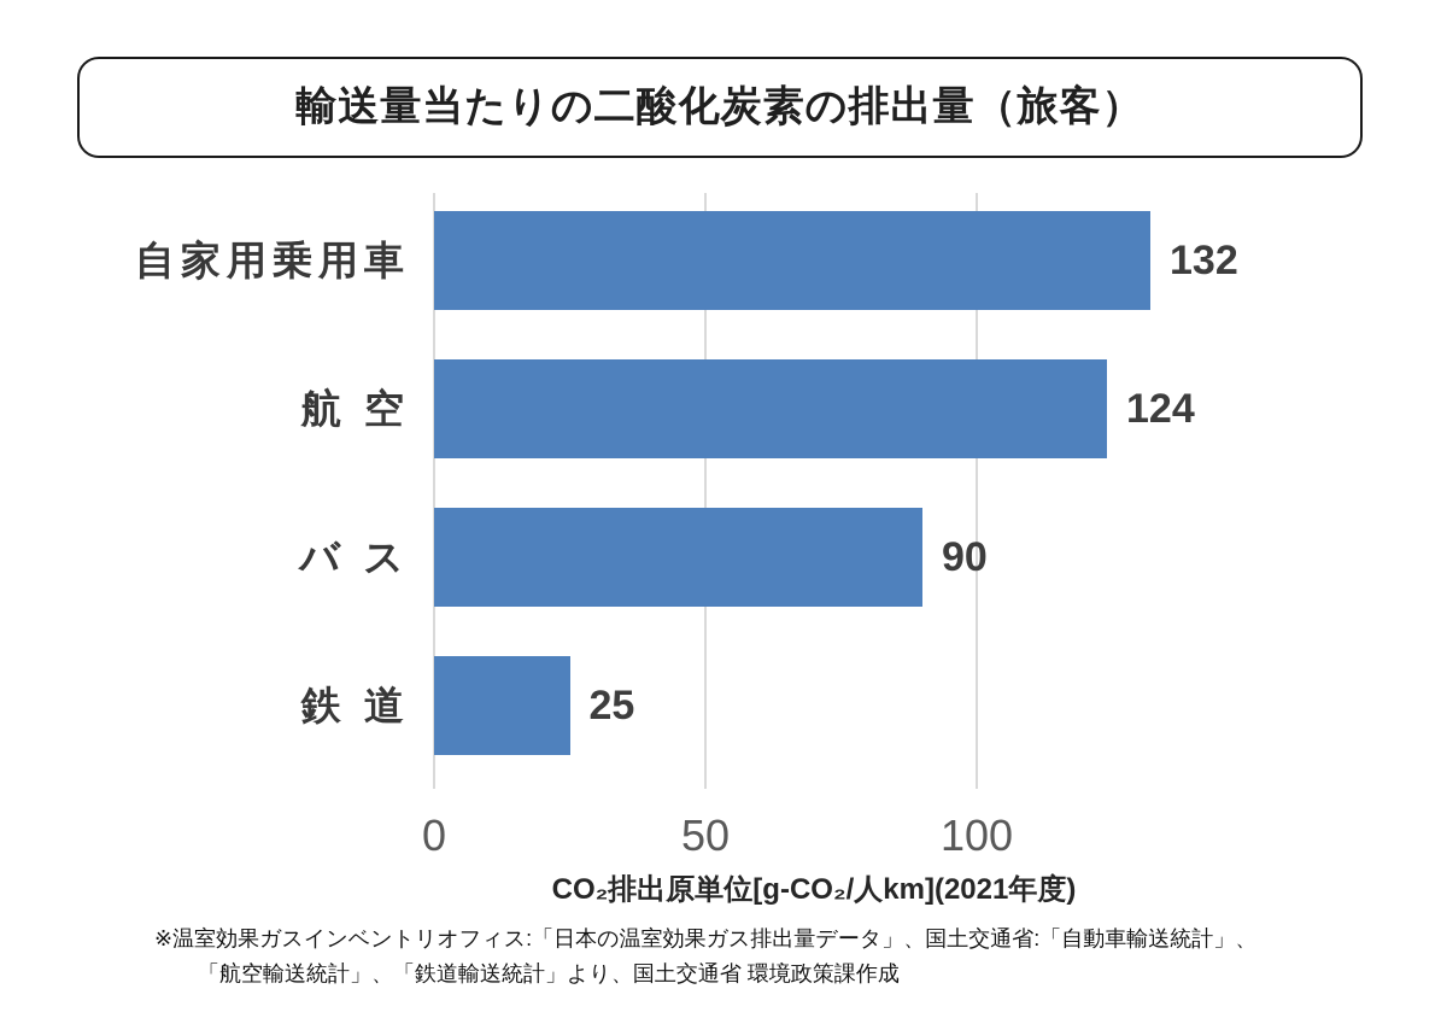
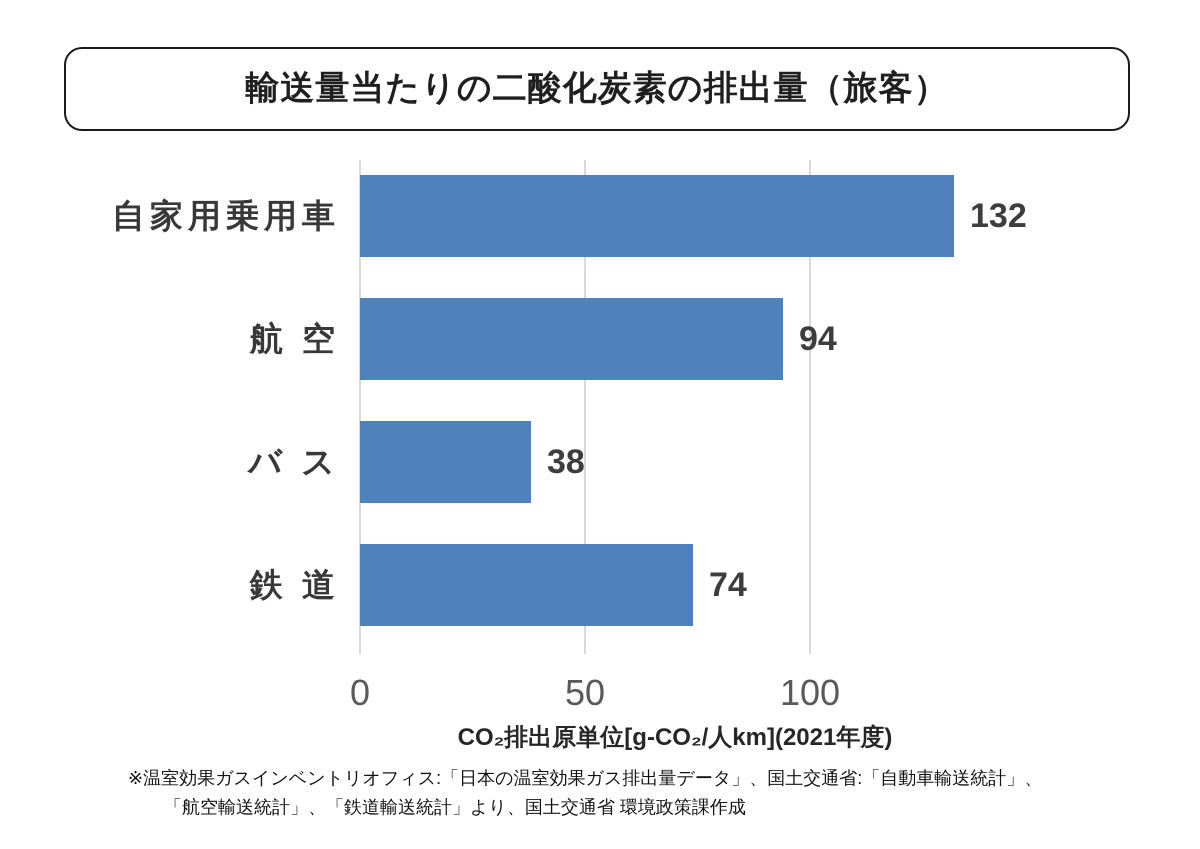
航 空: 124 -> 94
バ ス: 90 -> 38
鉄 道: 25 -> 74
